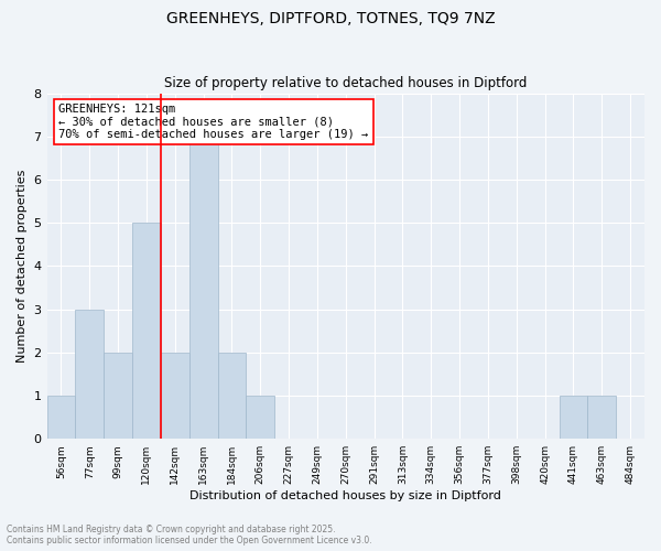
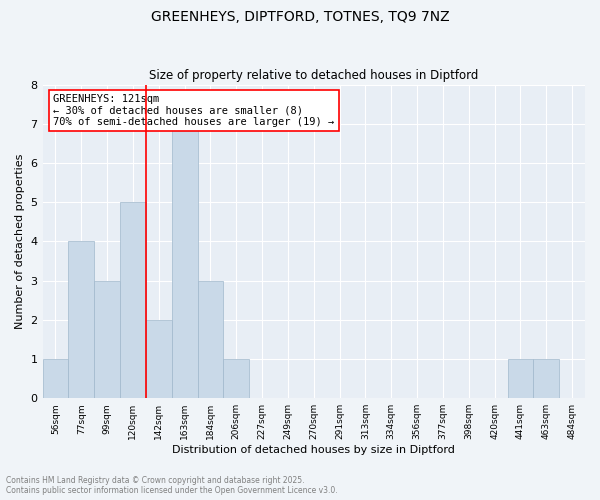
77sqm: 3 -> 4
99sqm: 2 -> 3
184sqm: 2 -> 3
